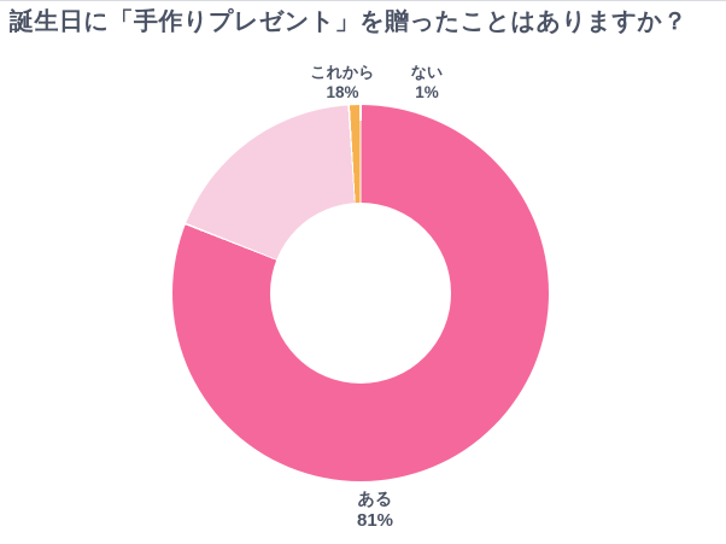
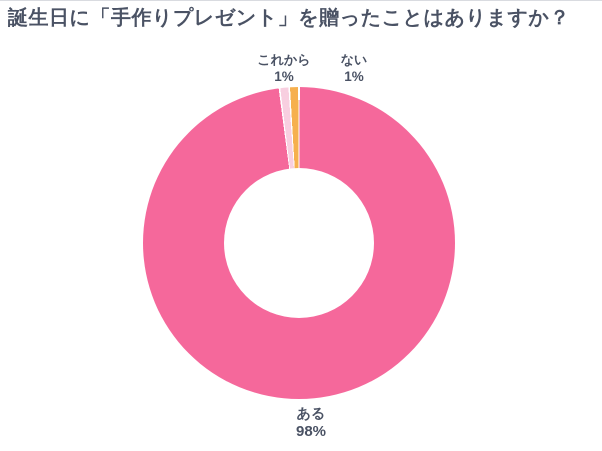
ある: 81% -> 98%
これから: 18% -> 1%
